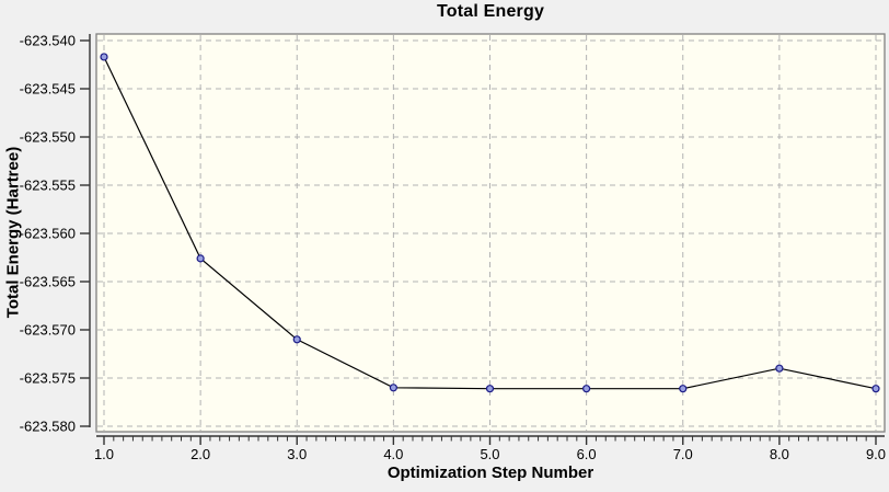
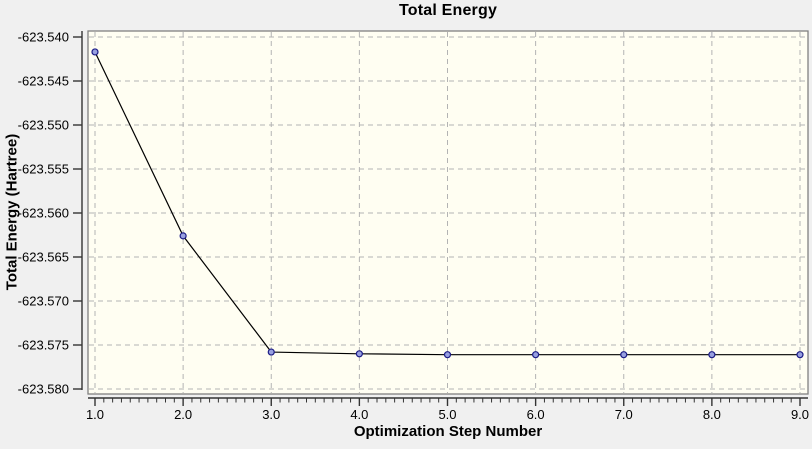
3.0: -623.571 -> -623.576
8.0: -623.574 -> -623.576
